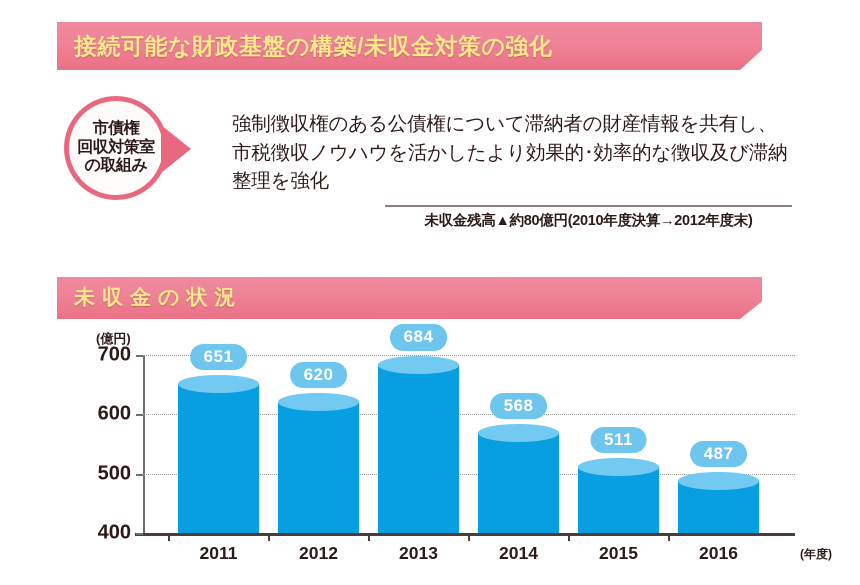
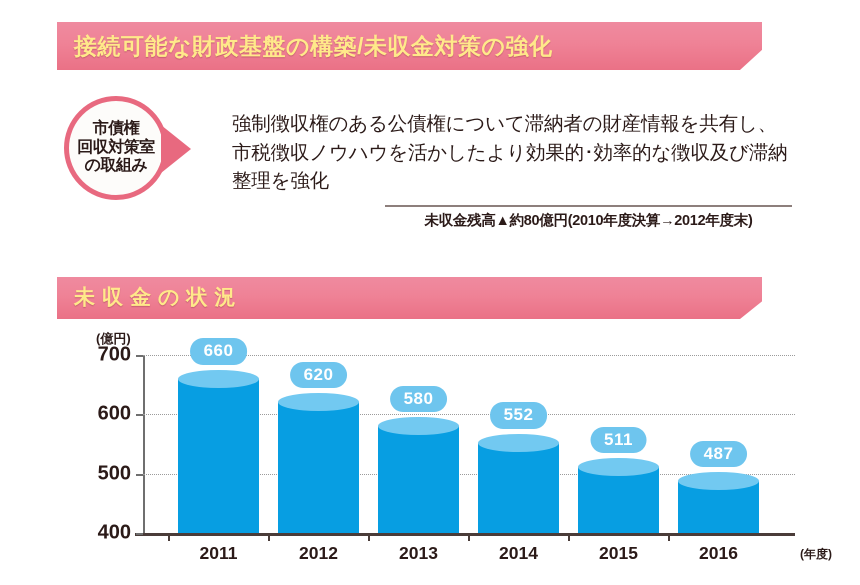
2011: 651 -> 660
2013: 684 -> 580
2014: 568 -> 552
